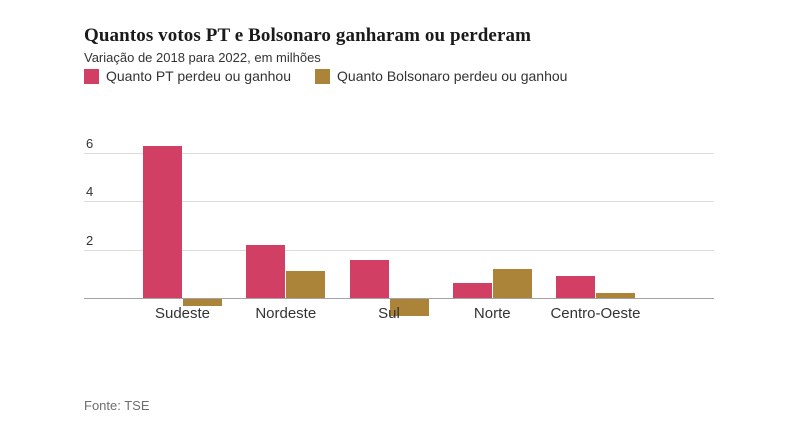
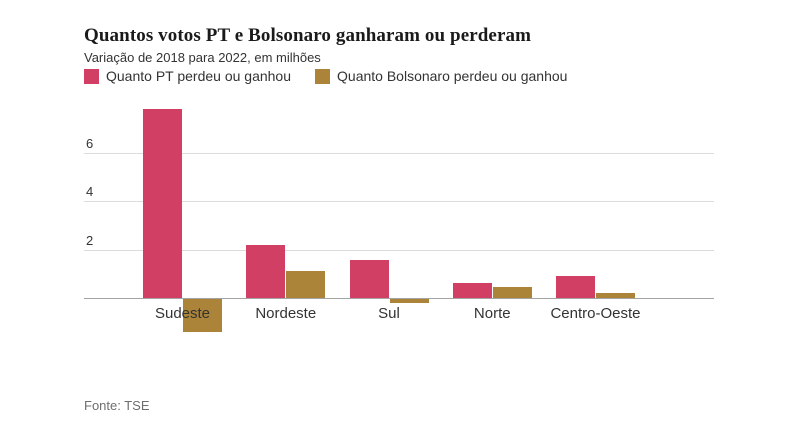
Quanto PT perdeu ou ganhou/Sudeste: 6.3 -> 7.8
Quanto Bolsonaro perdeu ou ganhou/Sudeste: -0.3 -> -1.4
Quanto Bolsonaro perdeu ou ganhou/Sul: -0.7 -> -0.1
Quanto Bolsonaro perdeu ou ganhou/Norte: 1.2 -> 0.5
